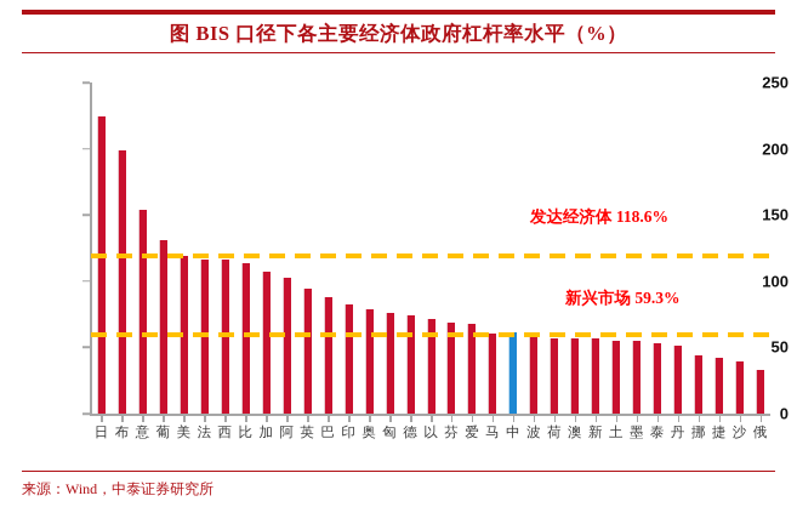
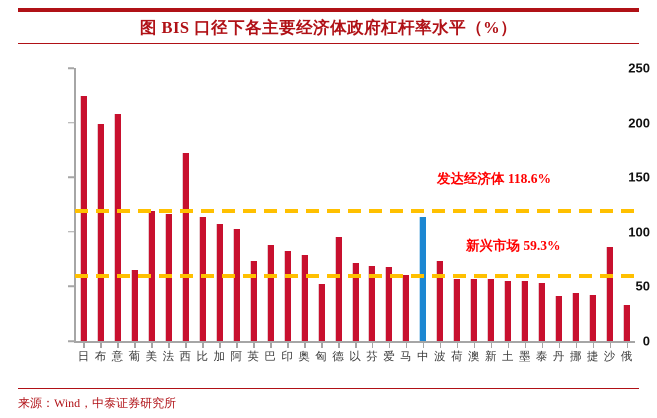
意: 154 -> 208
葡: 131 -> 65
西: 116 -> 172
英: 94 -> 73
匈: 76 -> 52
德: 74 -> 95
中: 61 -> 114
波: 59 -> 73
丹: 51 -> 41
沙: 39 -> 86
